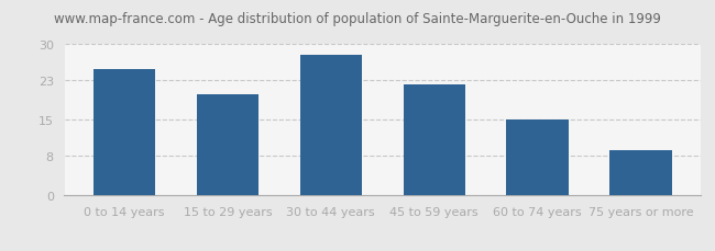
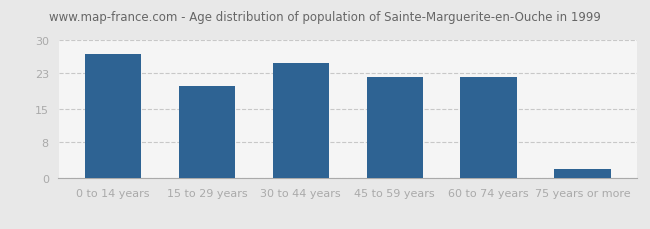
0 to 14 years: 25 -> 27
30 to 44 years: 28 -> 25
60 to 74 years: 15 -> 22
75 years or more: 9 -> 2
